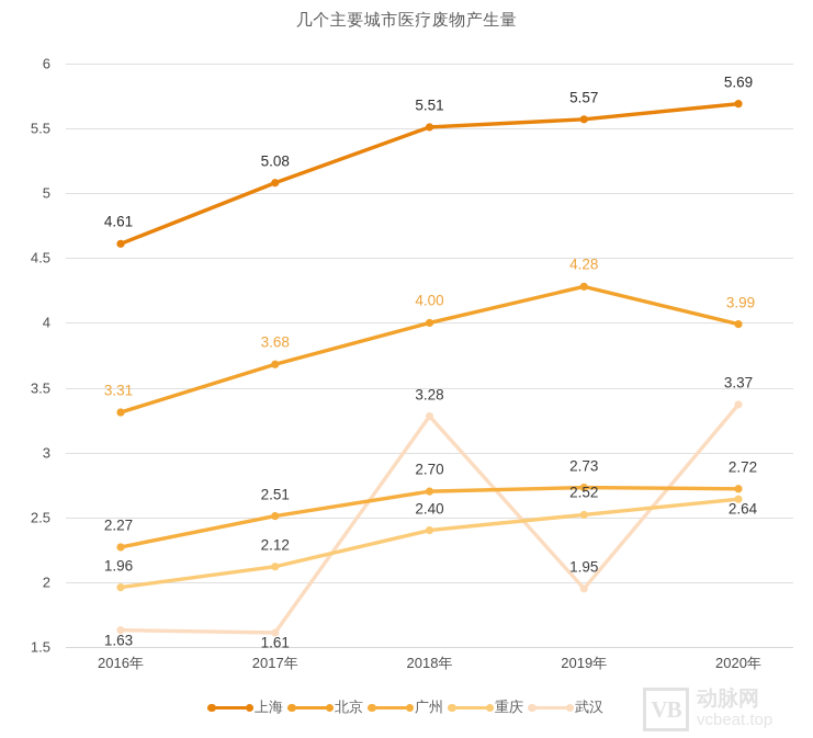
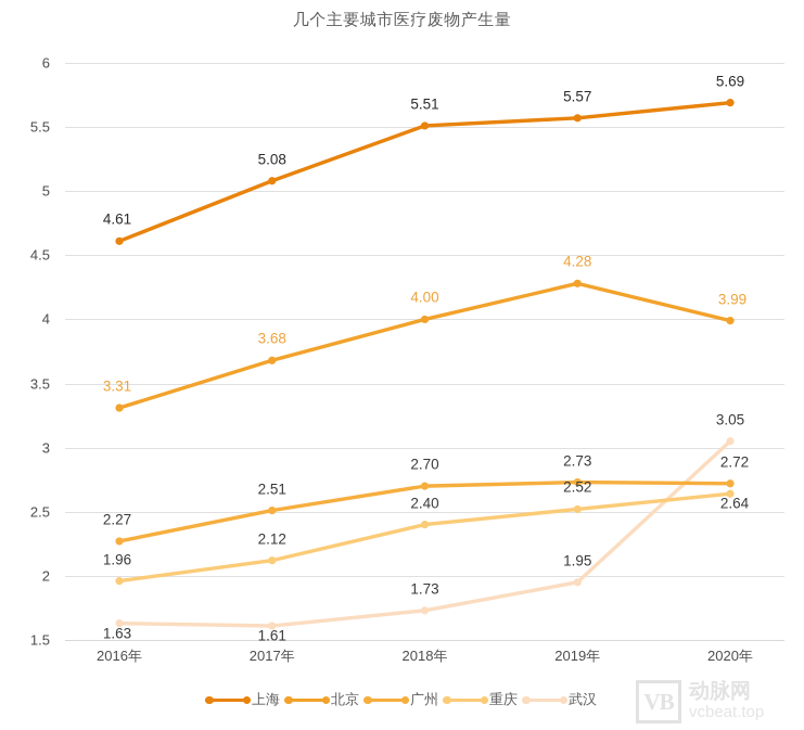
武汉/2018年: 3.28 -> 1.73
武汉/2020年: 3.37 -> 3.05
